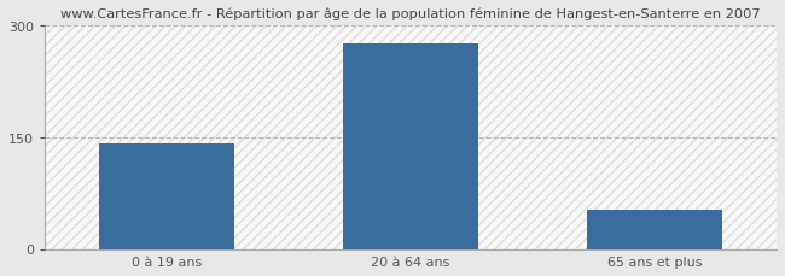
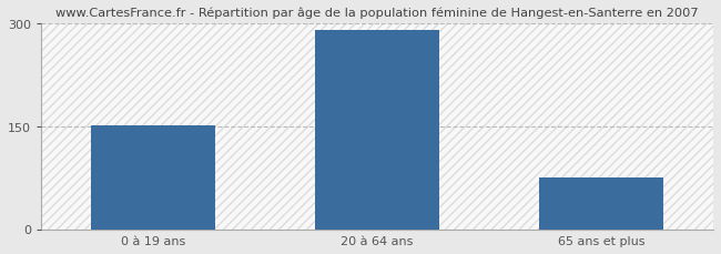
0 à 19 ans: 142 -> 152
20 à 64 ans: 276 -> 291
65 ans et plus: 52 -> 75
